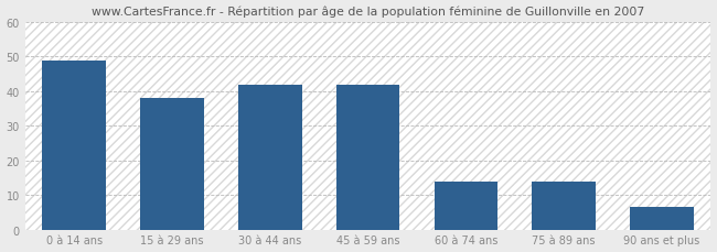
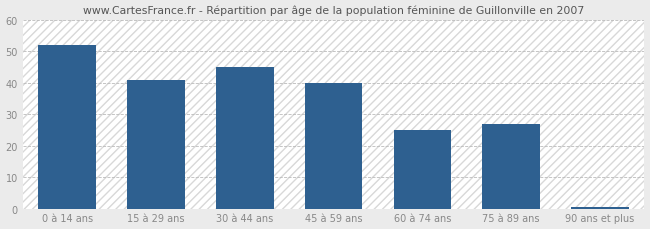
0 à 14 ans: 49.0 -> 52.0
15 à 29 ans: 38.0 -> 41.0
30 à 44 ans: 42.0 -> 45.0
45 à 59 ans: 42.0 -> 40.0
60 à 74 ans: 14.0 -> 25.0
75 à 89 ans: 14.0 -> 27.0
90 ans et plus: 6.5 -> 0.5
